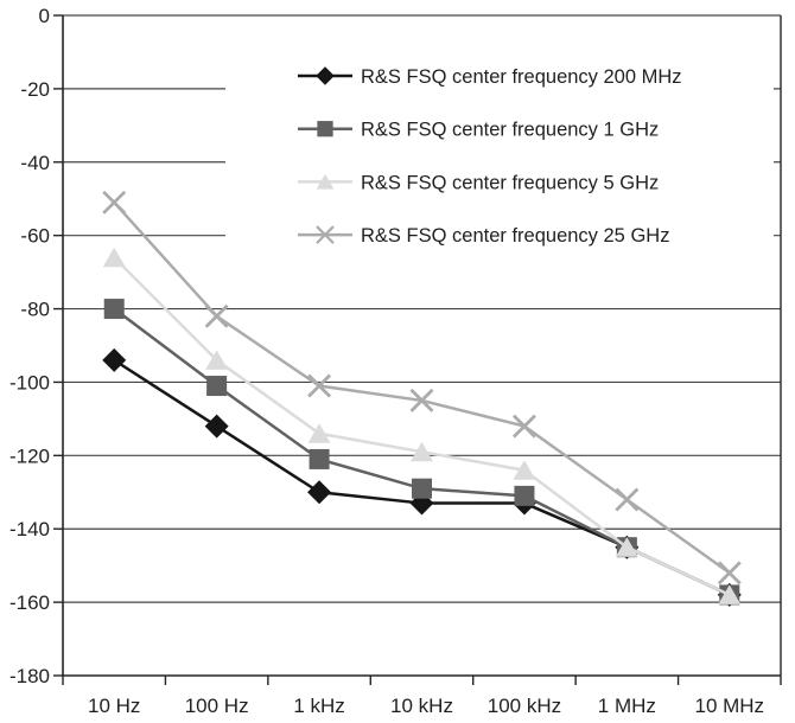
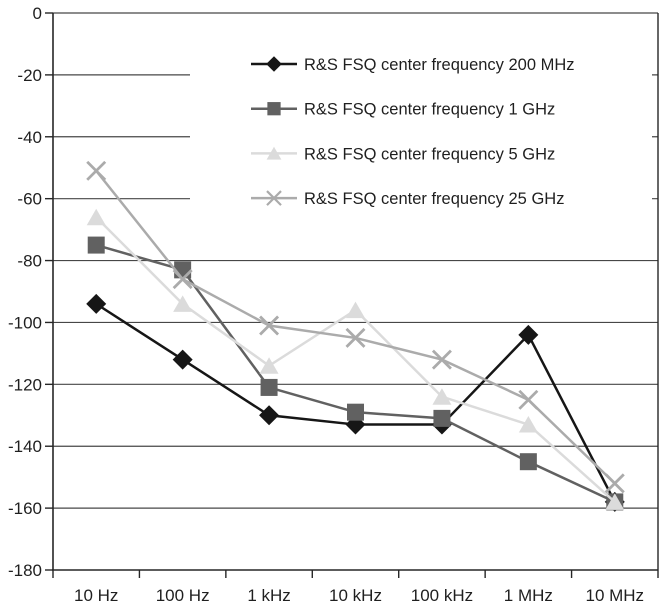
R&S FSQ center frequency 1 GHz/10 Hz: -80 -> -75
R&S FSQ center frequency 1 GHz/100 Hz: -101 -> -83
R&S FSQ center frequency 25 GHz/100 Hz: -82 -> -86
R&S FSQ center frequency 5 GHz/10 kHz: -119 -> -96
R&S FSQ center frequency 200 MHz/1 MHz: -145 -> -104
R&S FSQ center frequency 5 GHz/1 MHz: -145 -> -133
R&S FSQ center frequency 25 GHz/1 MHz: -132 -> -125
